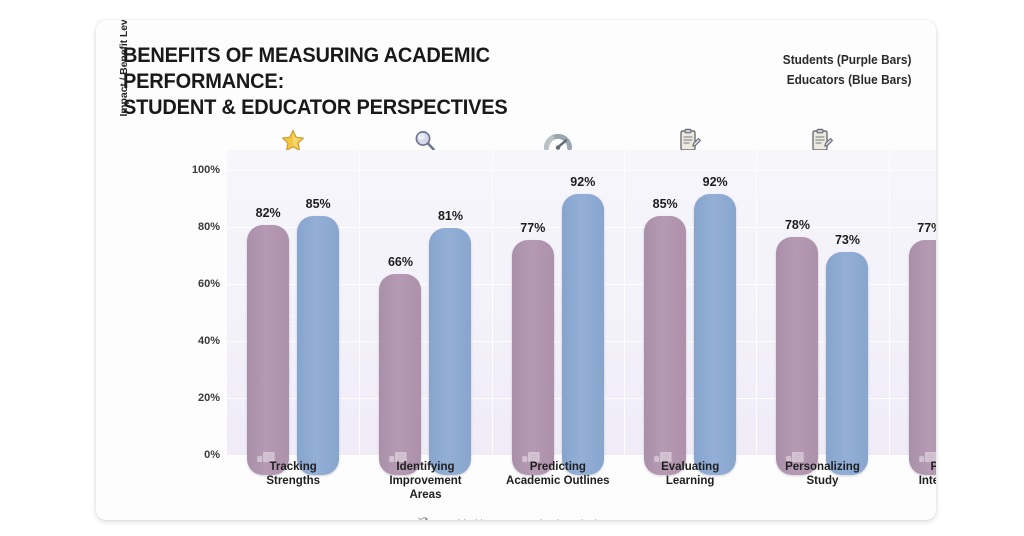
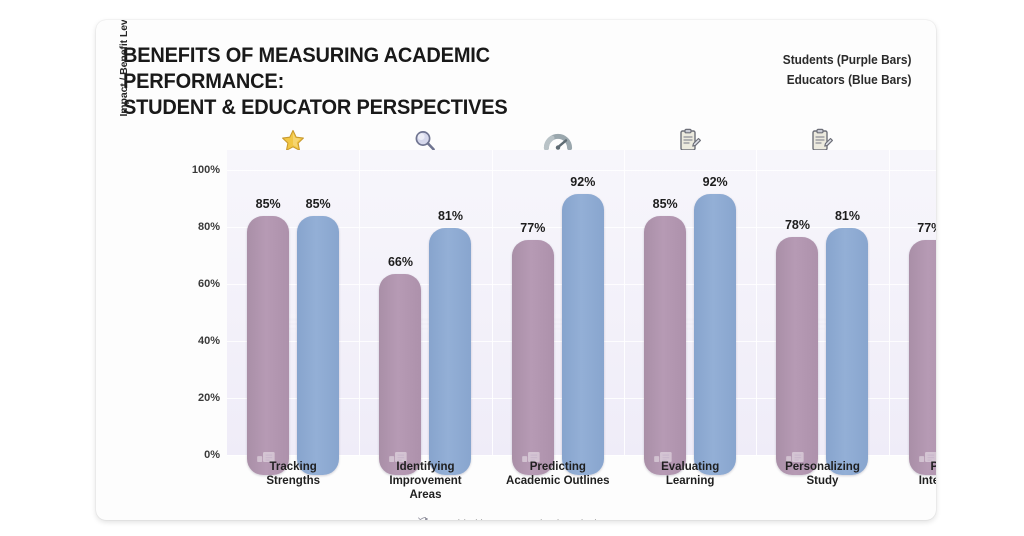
Students (Purple Bars)/Tracking Strengths: 82% -> 85%
Educators (Blue Bars)/Personalizing Study: 73% -> 81%
